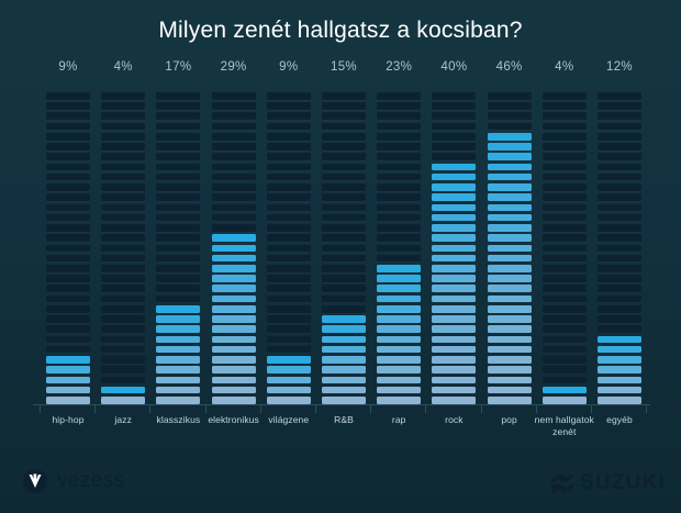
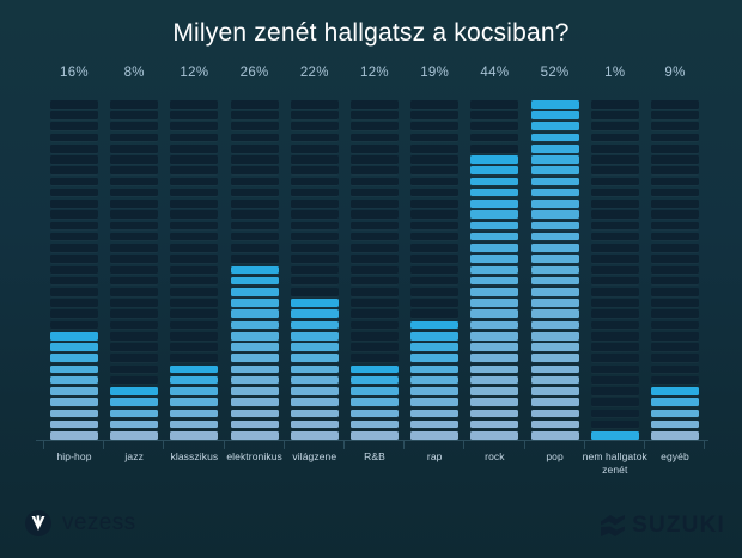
hip-hop: 9% -> 16%
jazz: 4% -> 8%
klasszikus: 17% -> 12%
elektronikus: 29% -> 26%
világzene: 9% -> 22%
R&B: 15% -> 12%
rap: 23% -> 19%
rock: 40% -> 44%
pop: 46% -> 52%
nem hallgatok zenét: 4% -> 1%
egyéb: 12% -> 9%
